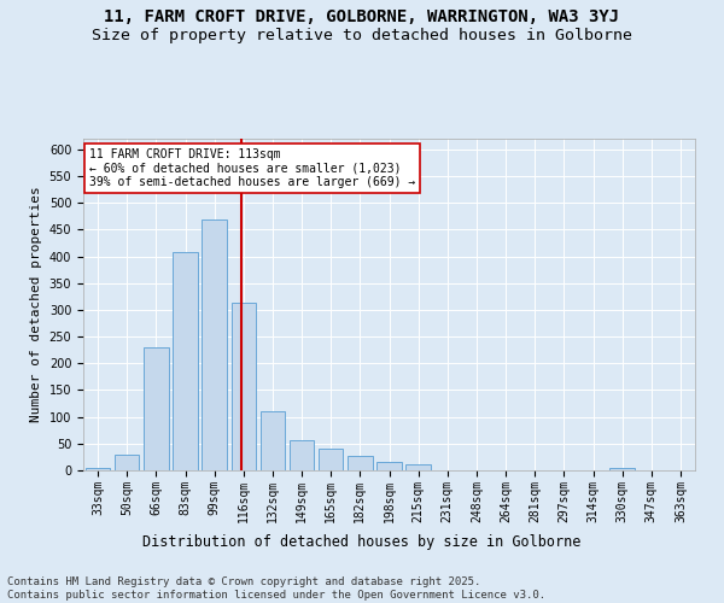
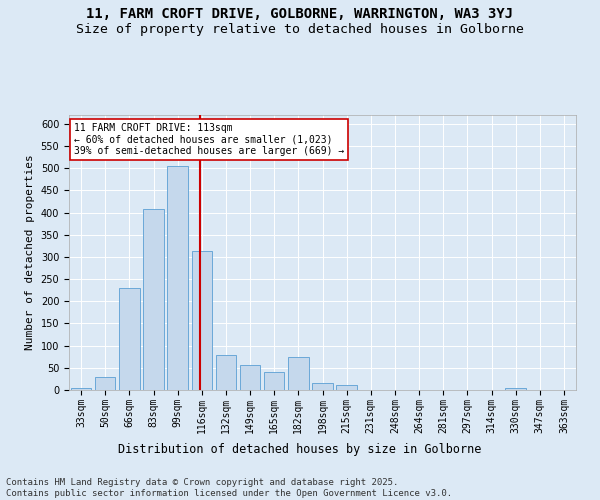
99sqm: 470 -> 505
132sqm: 111 -> 80
182sqm: 27 -> 75
